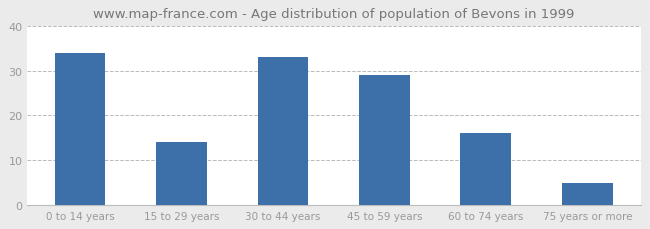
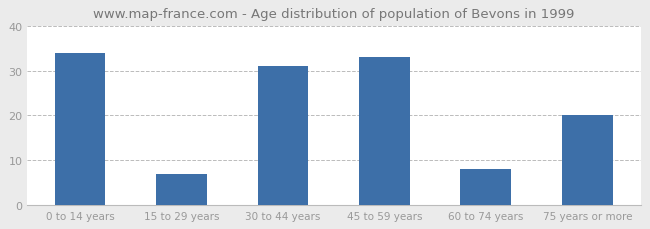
15 to 29 years: 14 -> 7
30 to 44 years: 33 -> 31
45 to 59 years: 29 -> 33
60 to 74 years: 16 -> 8
75 years or more: 5 -> 20
